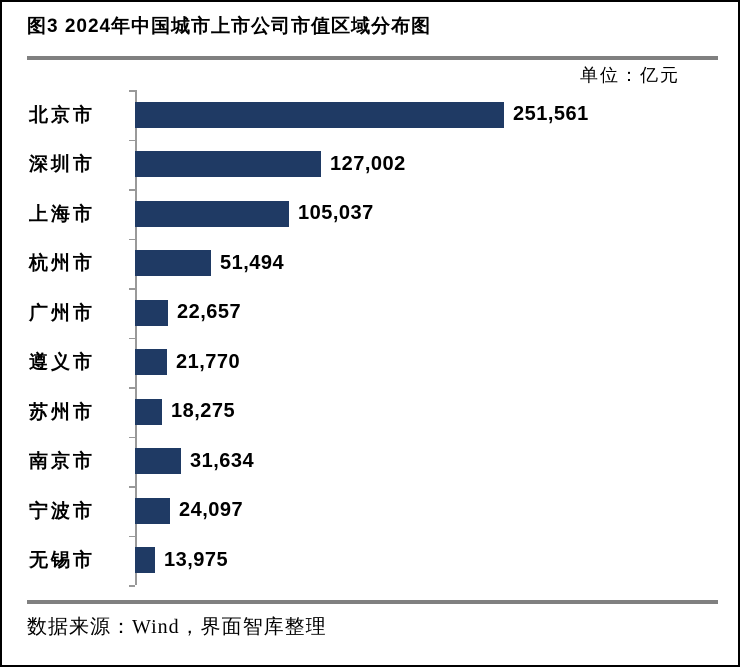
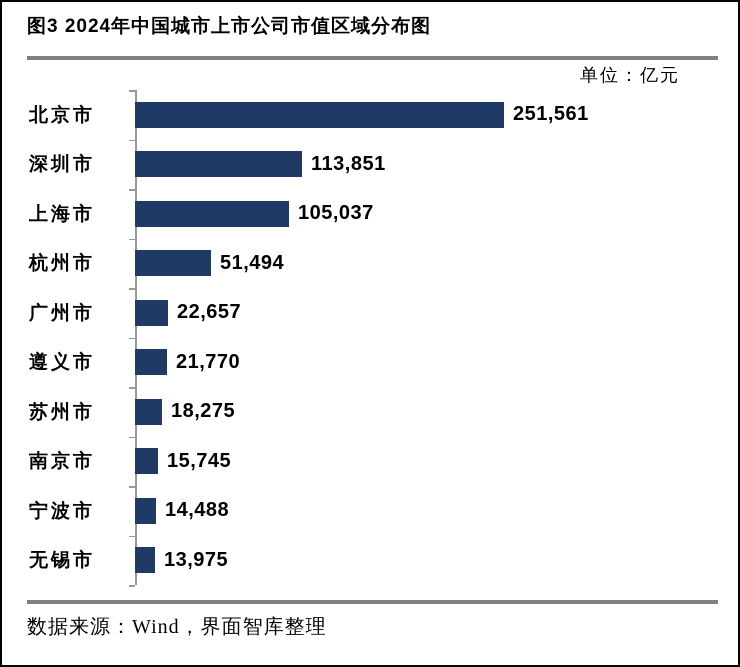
深圳市: 127,002 -> 113,851
南京市: 31,634 -> 15,745
宁波市: 24,097 -> 14,488
